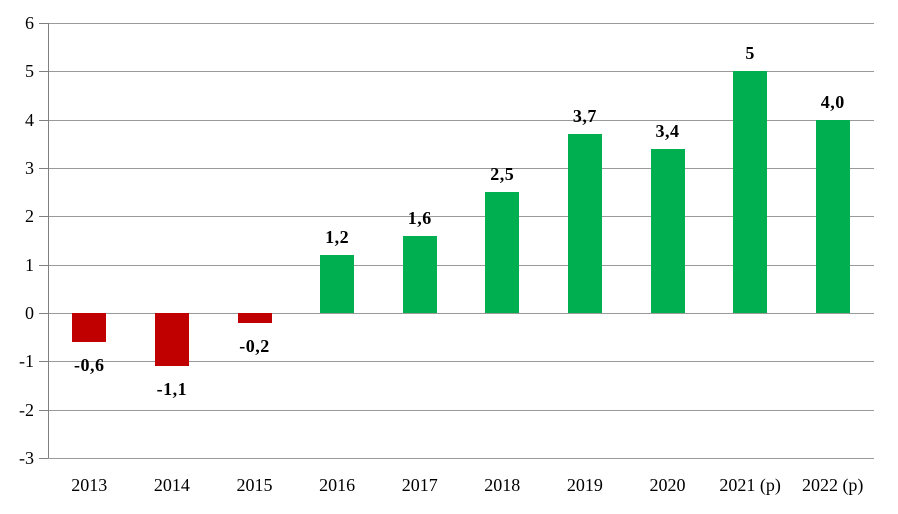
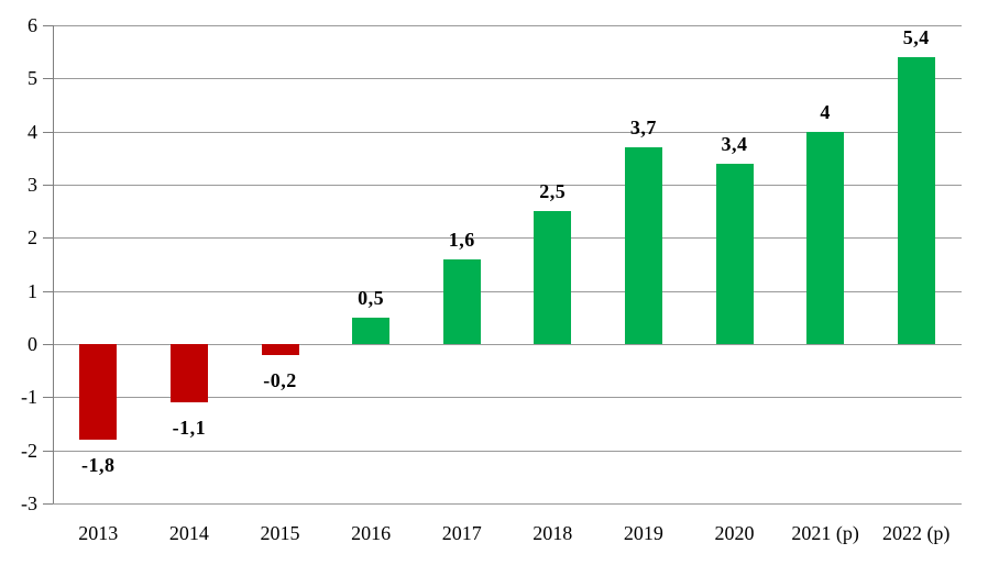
2013: -0,6 -> -1,8
2016: 1,2 -> 0,5
2021 (p): 5 -> 4
2022 (p): 4,0 -> 5,4
